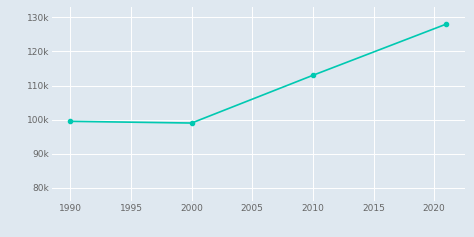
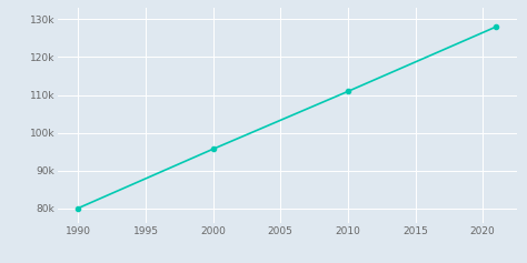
1990: 99.5k -> 80.1k
2000: 99.0k -> 95.7k
2010: 113.0k -> 110.9k
